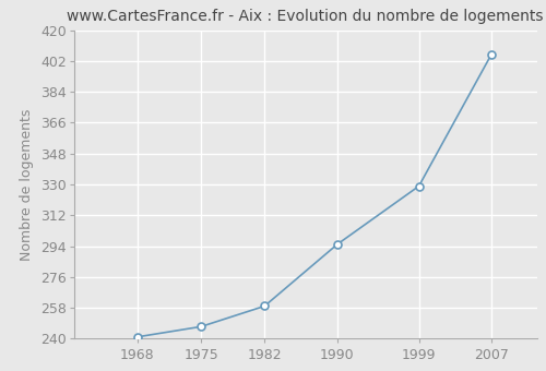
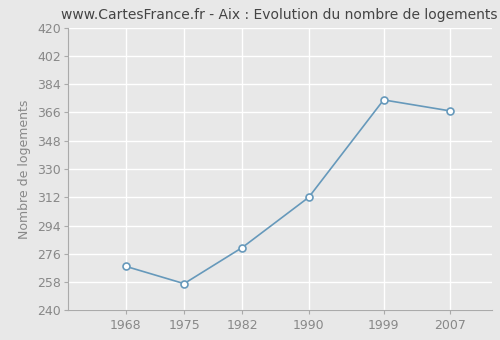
1968: 241 -> 268
1975: 247 -> 257
1982: 259 -> 280
1990: 295 -> 312
1999: 329 -> 374
2007: 406 -> 367
